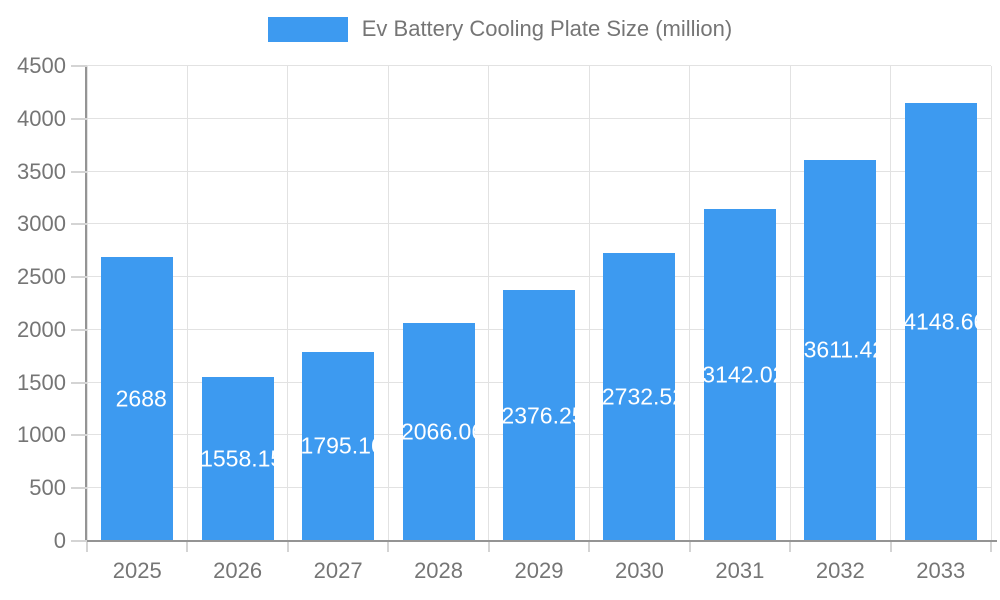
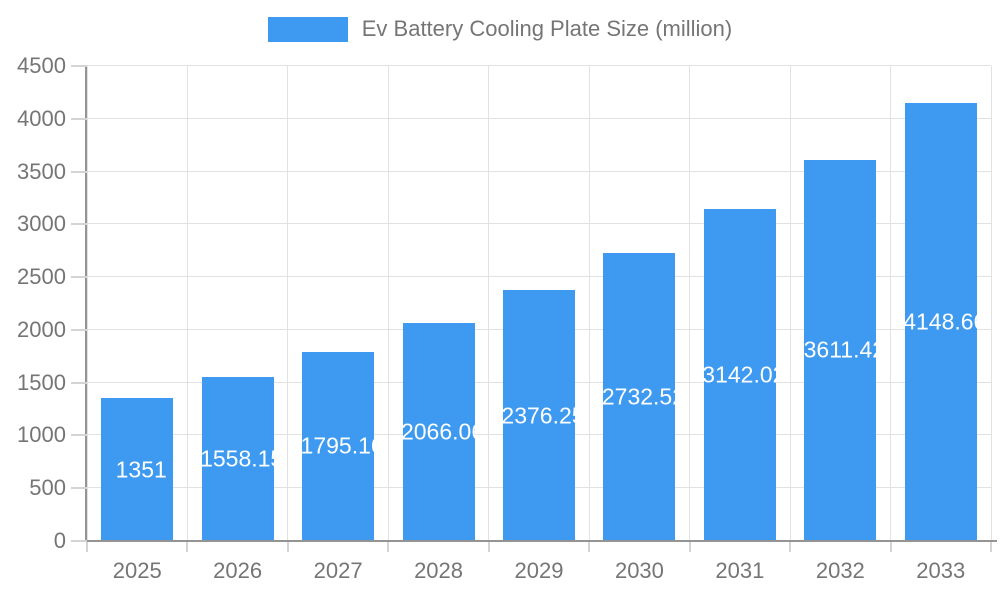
2025: 2688 -> 1351
